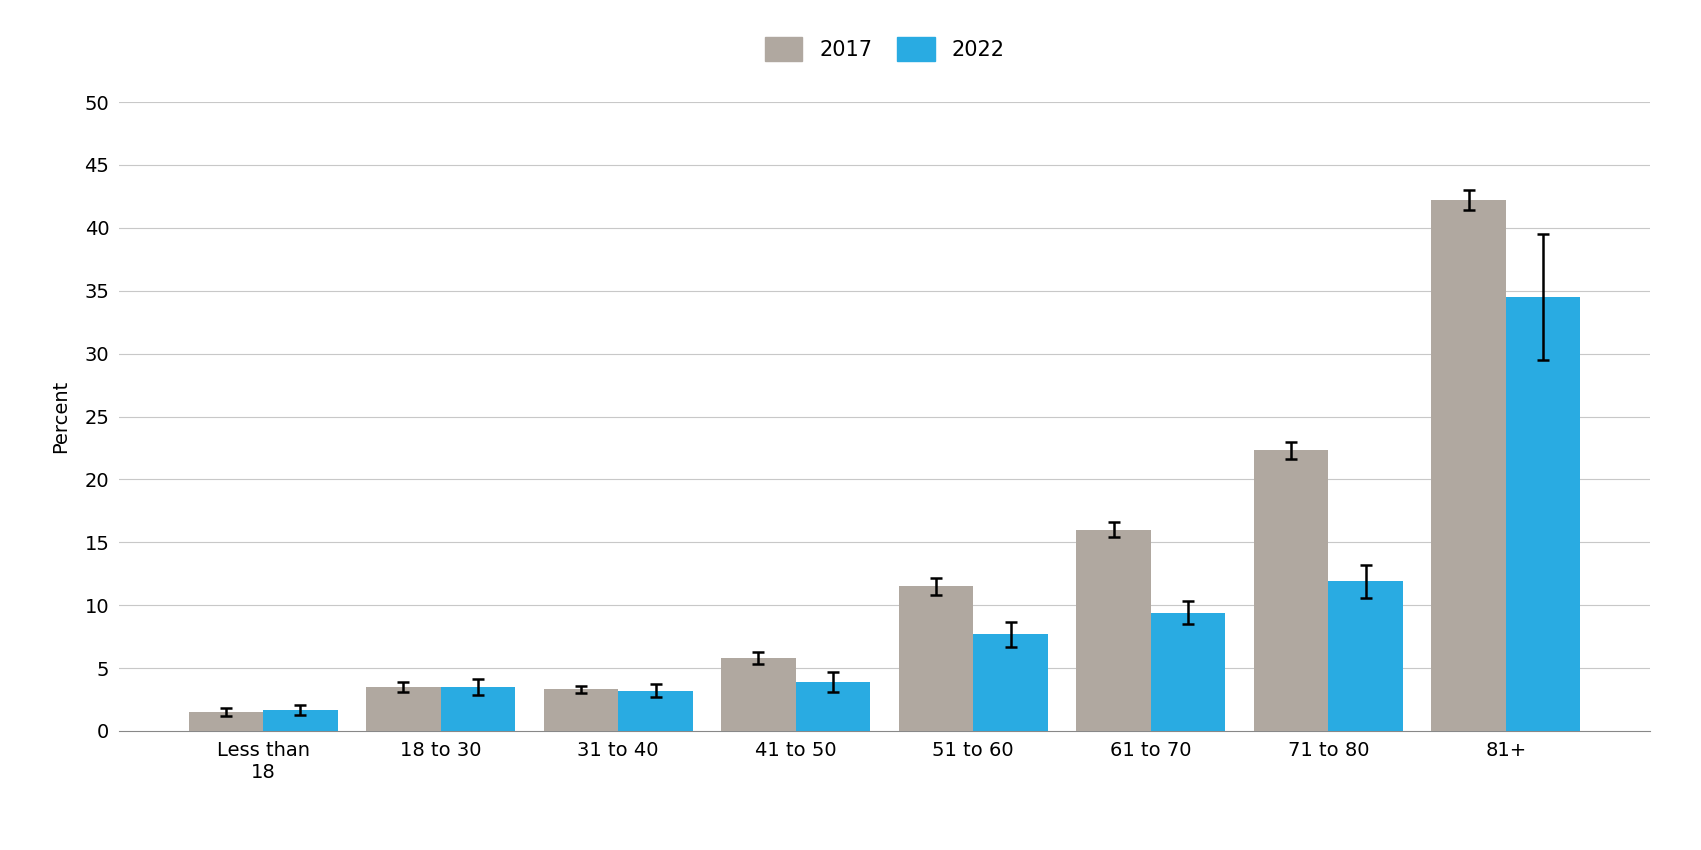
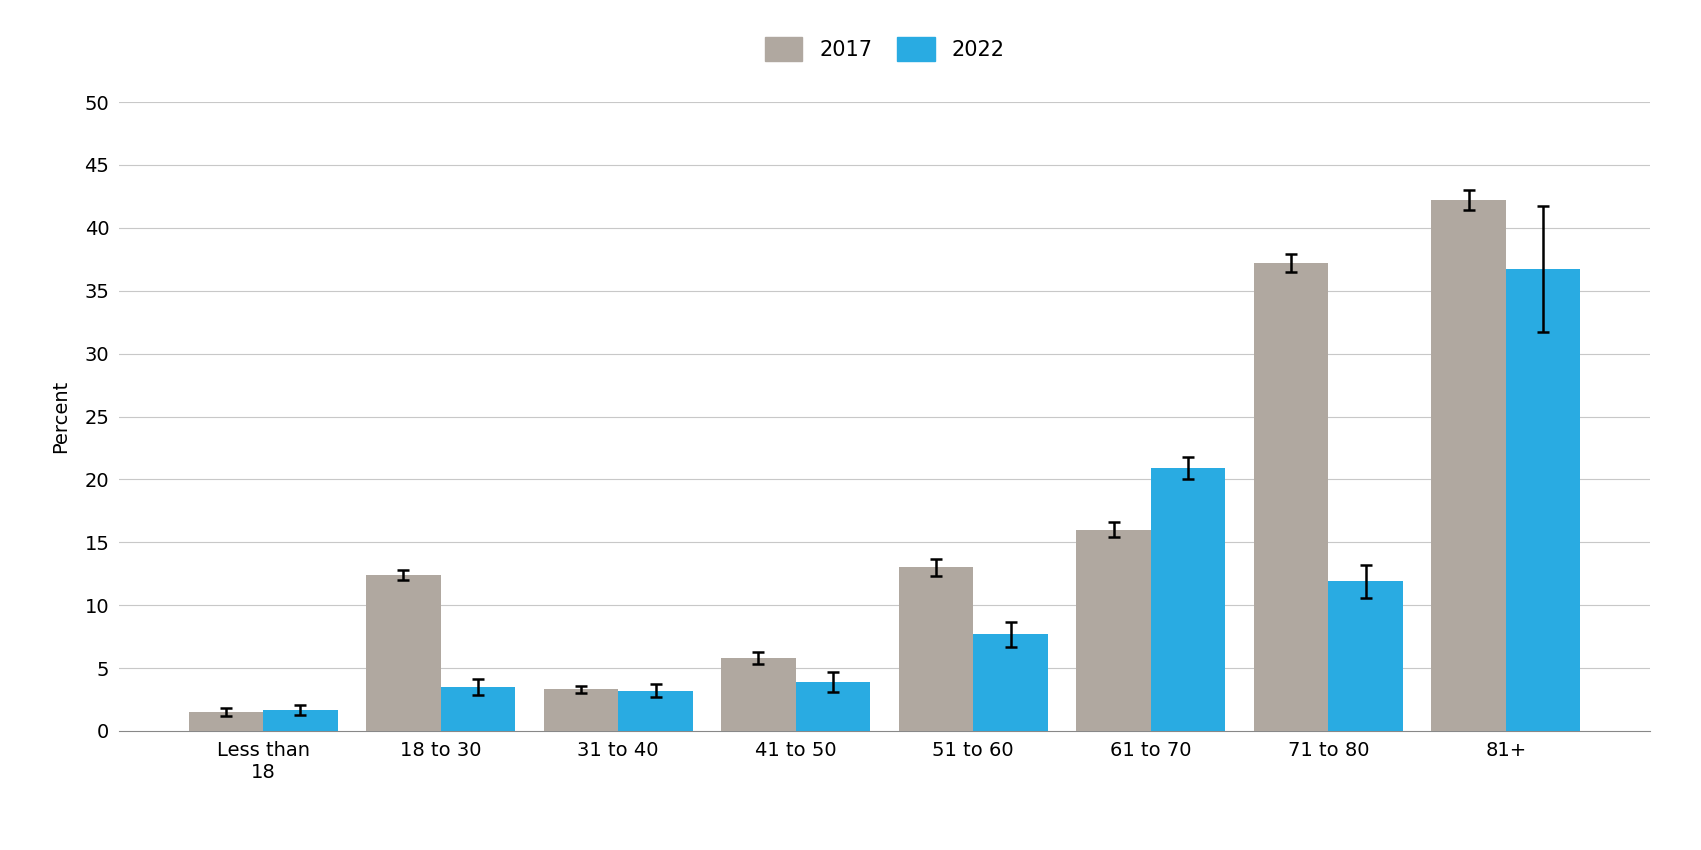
2017/18 to 30: 3.5 -> 12.4
2017/51 to 60: 11.5 -> 13.0
2022/61 to 70: 9.4 -> 20.9
2017/71 to 80: 22.3 -> 37.2
2022/81+: 34.5 -> 36.7
